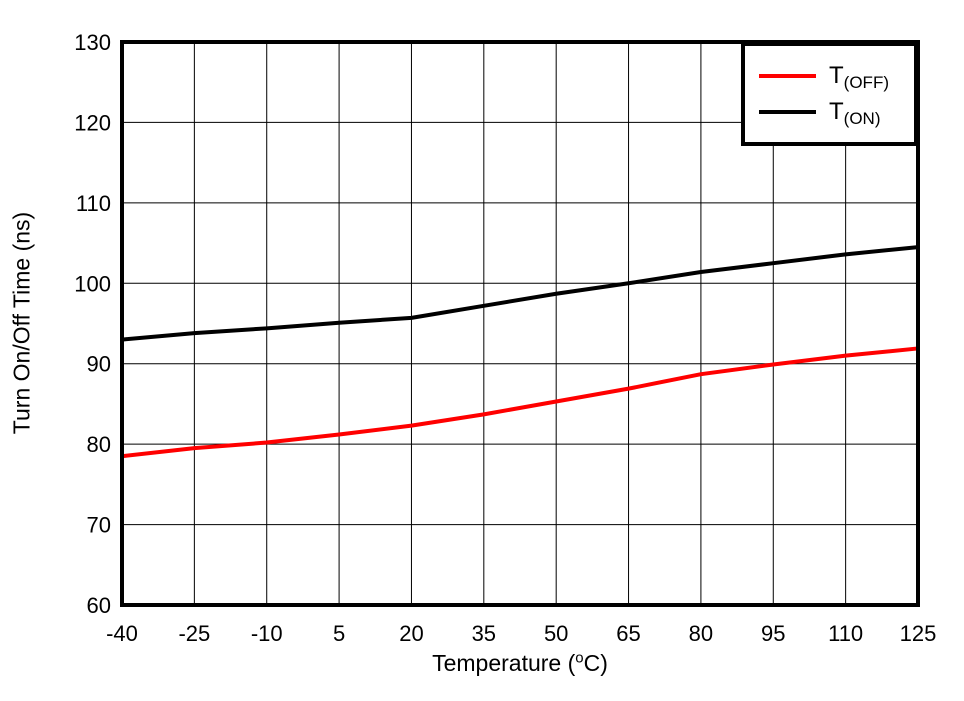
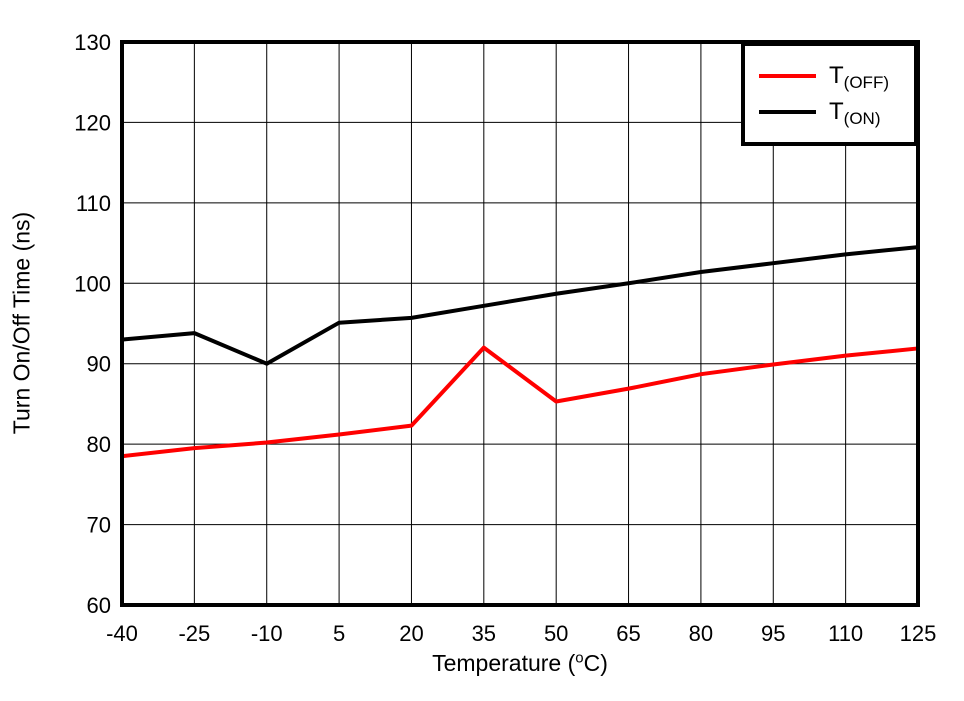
T(ON)/-10: 94 -> 90
T(OFF)/35: 84 -> 92
